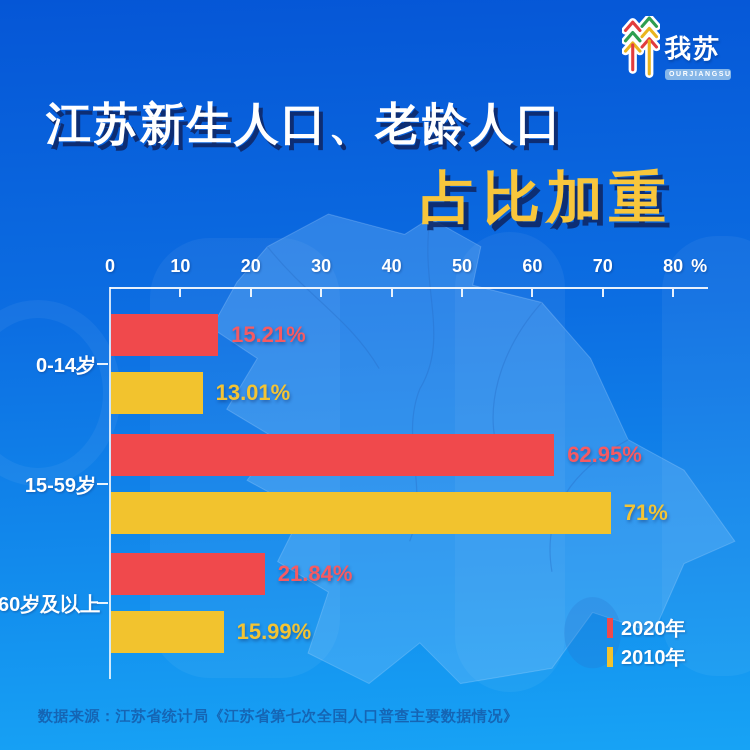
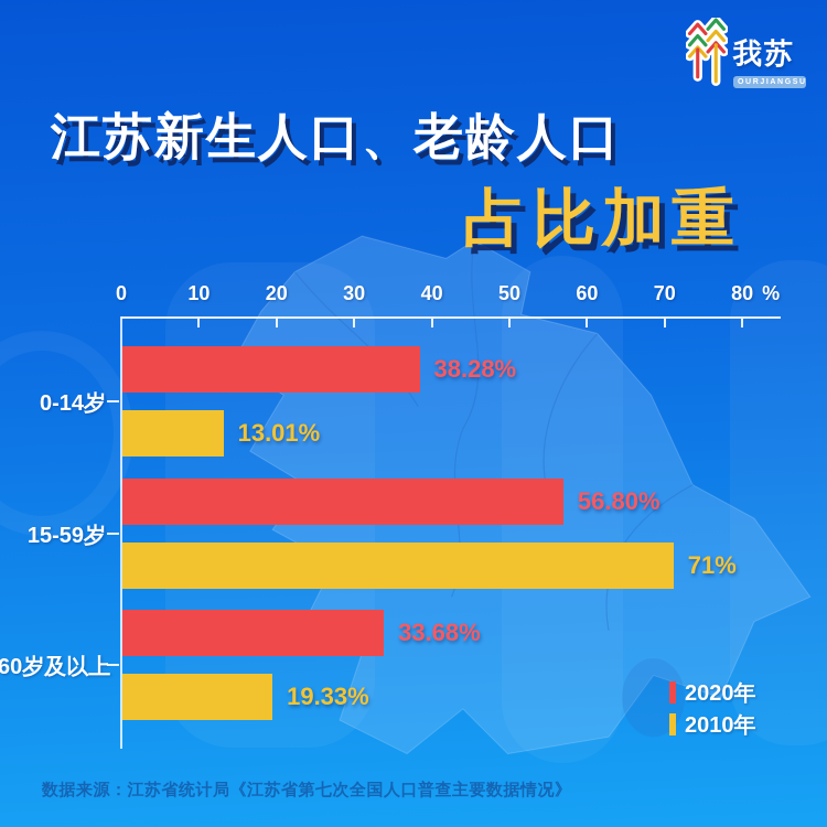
2020年/0-14岁: 15.21% -> 38.28%
2020年/15-59岁: 62.95% -> 56.80%
2020年/60岁及以上: 21.84% -> 33.68%
2010年/60岁及以上: 15.99% -> 19.33%
